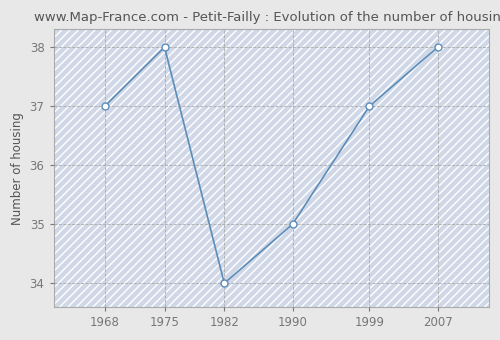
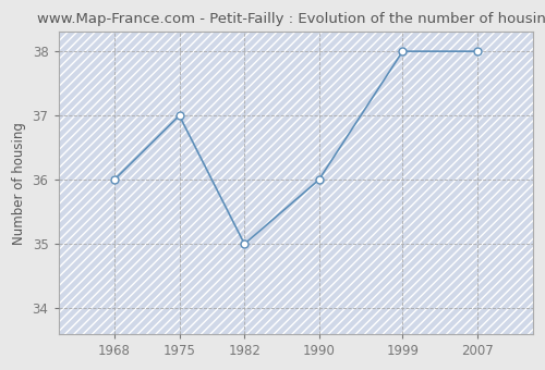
1968: 37 -> 36
1975: 38 -> 37
1982: 34 -> 35
1990: 35 -> 36
1999: 37 -> 38
